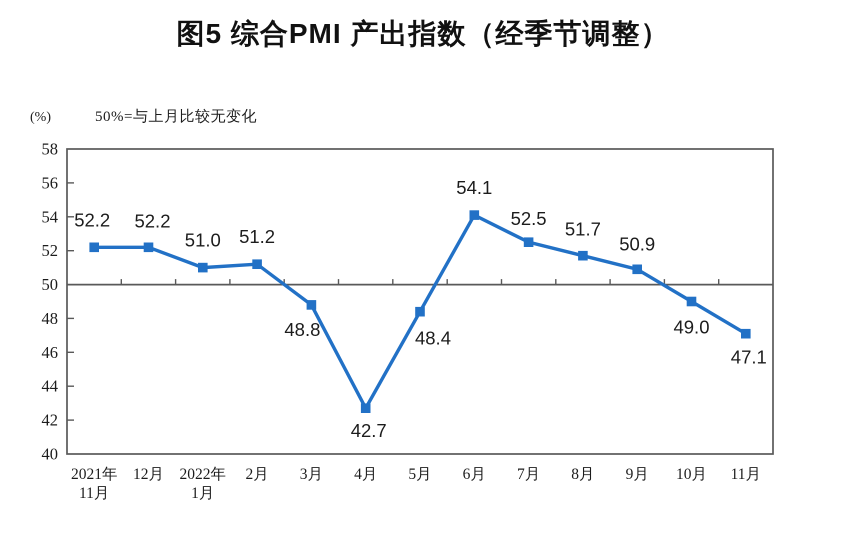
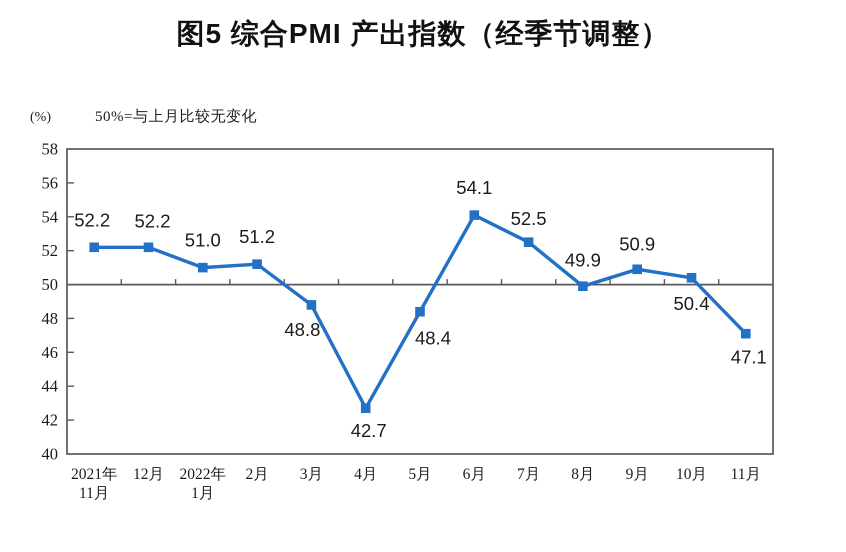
8月: 51.7 -> 49.9
10月: 49.0 -> 50.4
